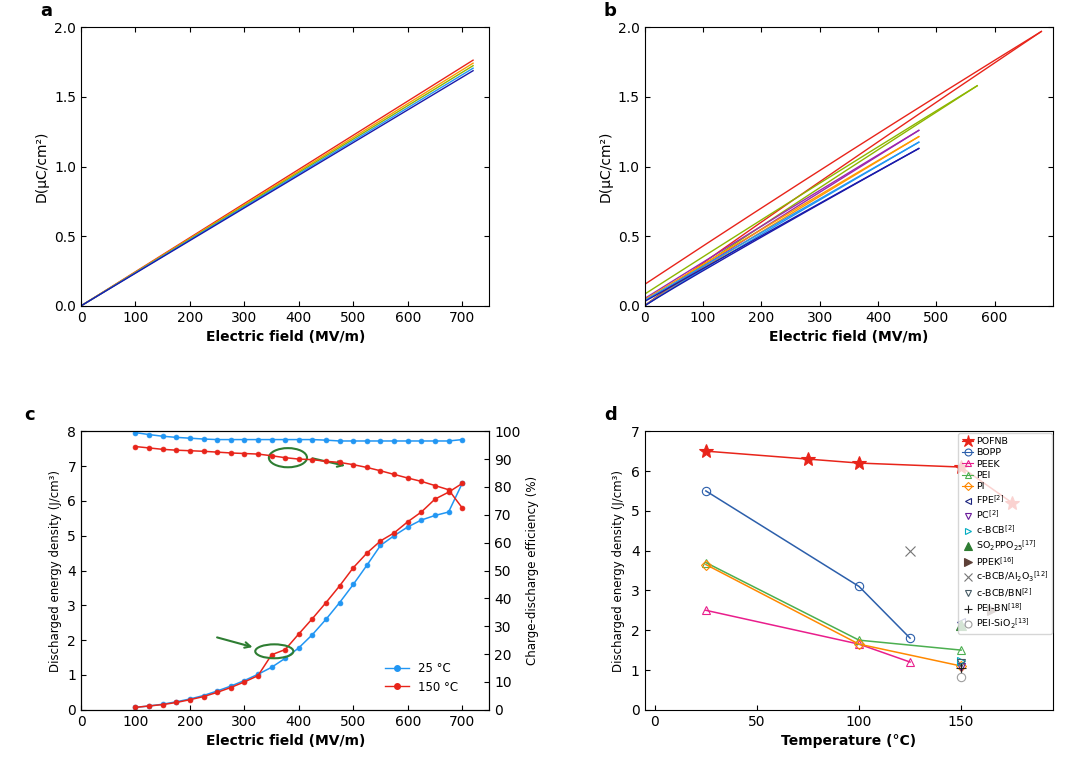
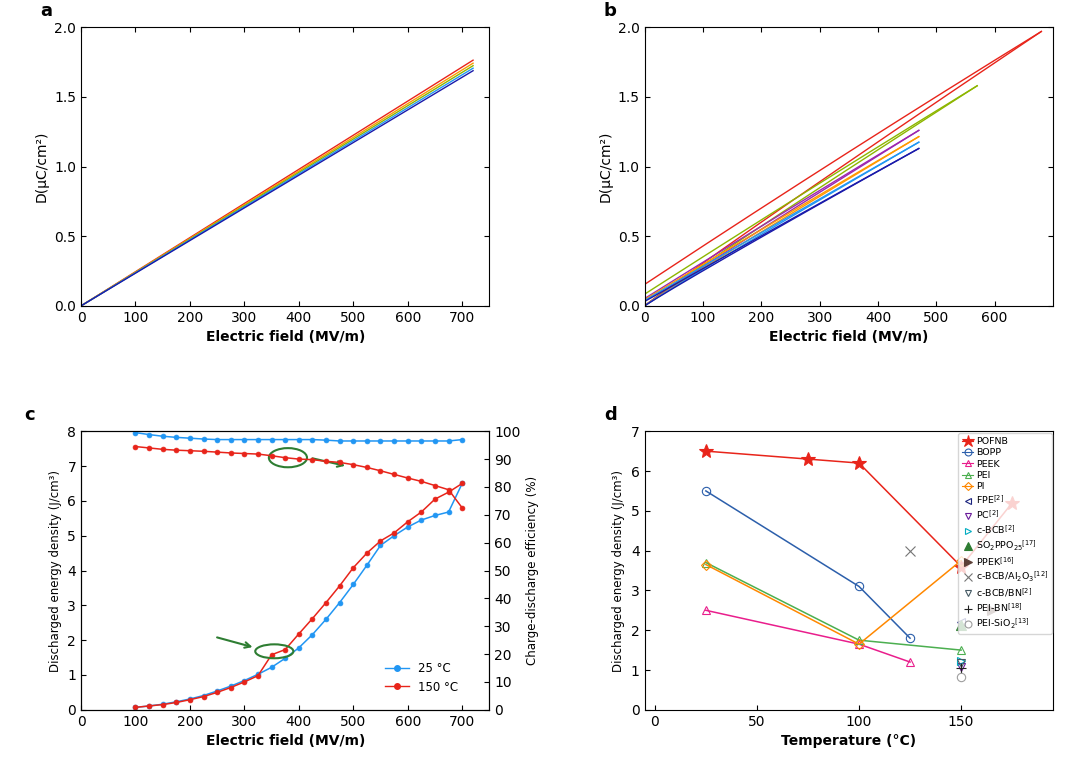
POFNB/150: 6.1 -> 3.6
PI/150: 1.10 -> 3.75
